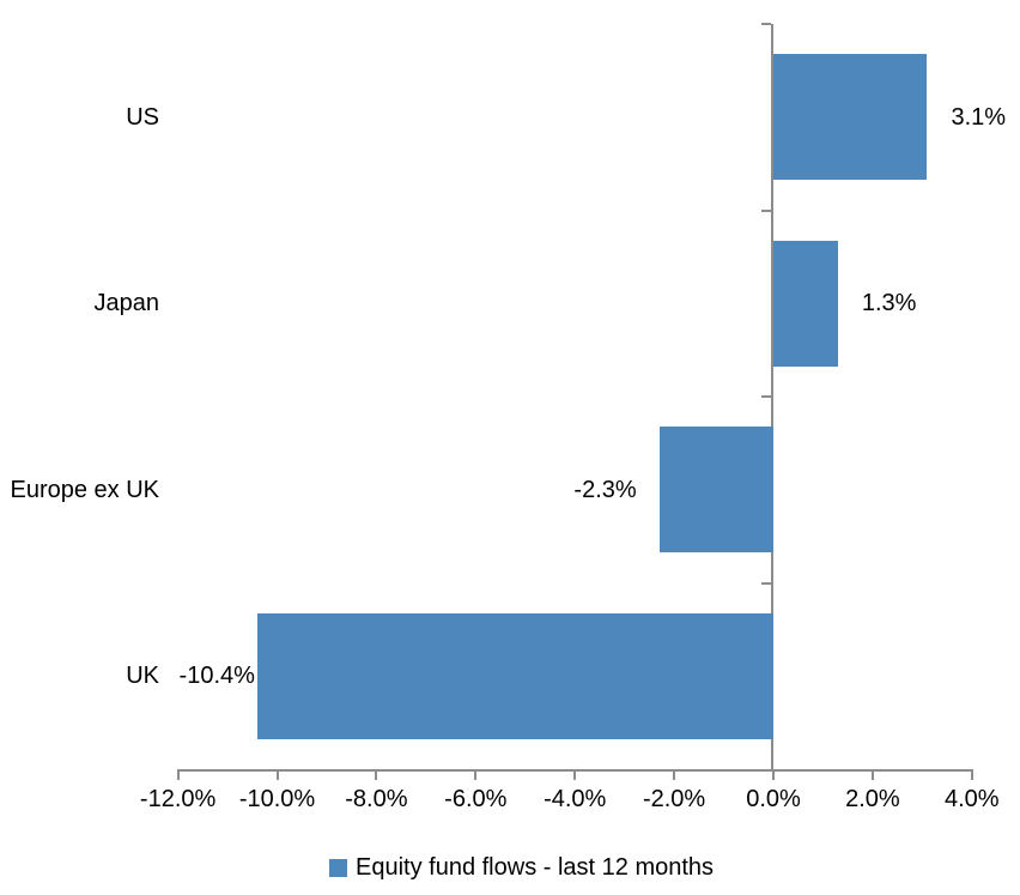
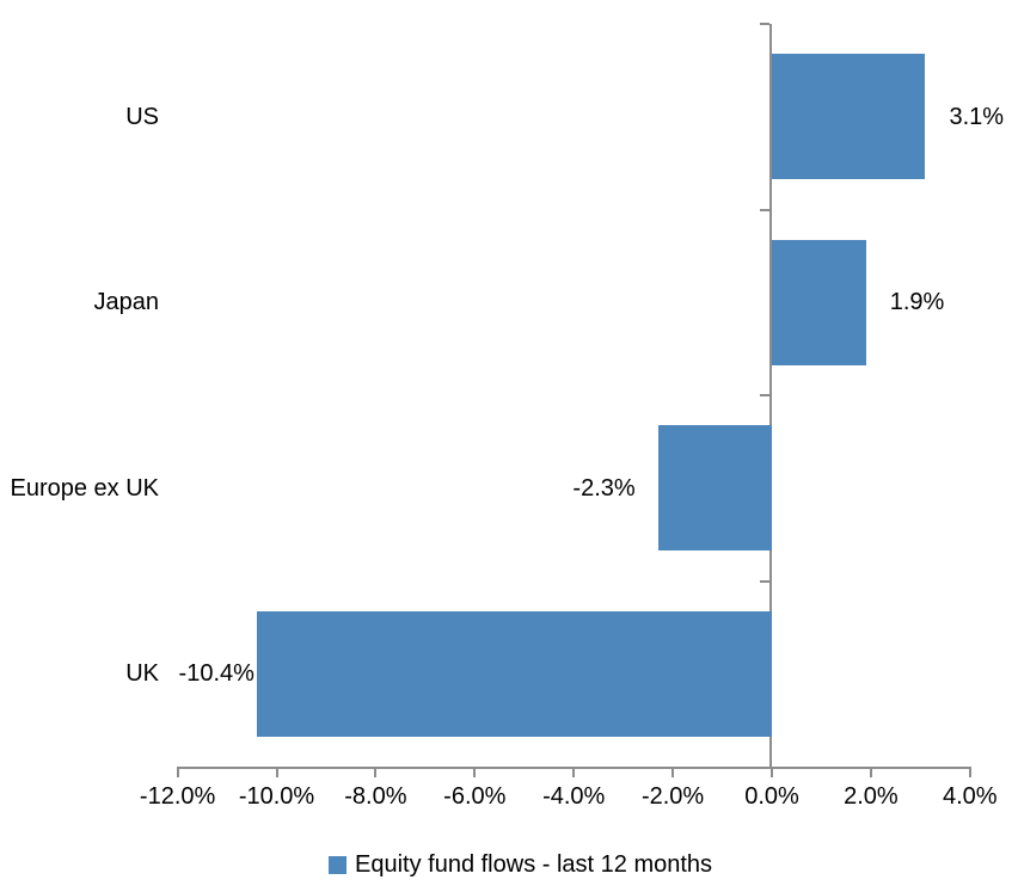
Japan: 1.3% -> 1.9%
